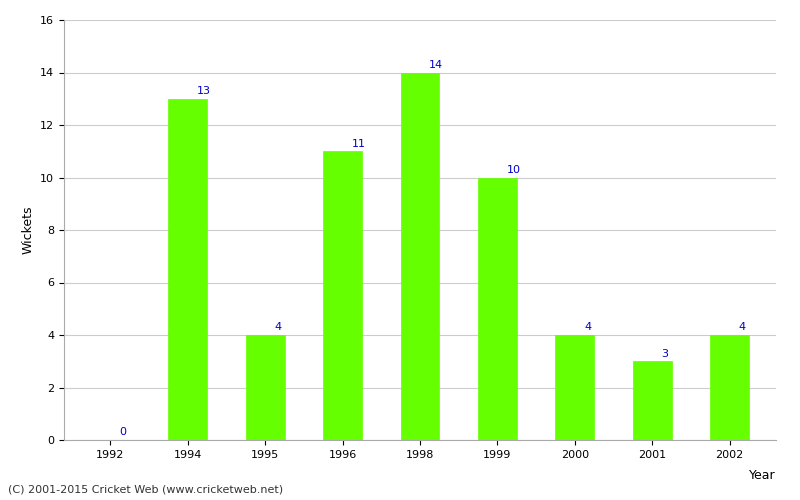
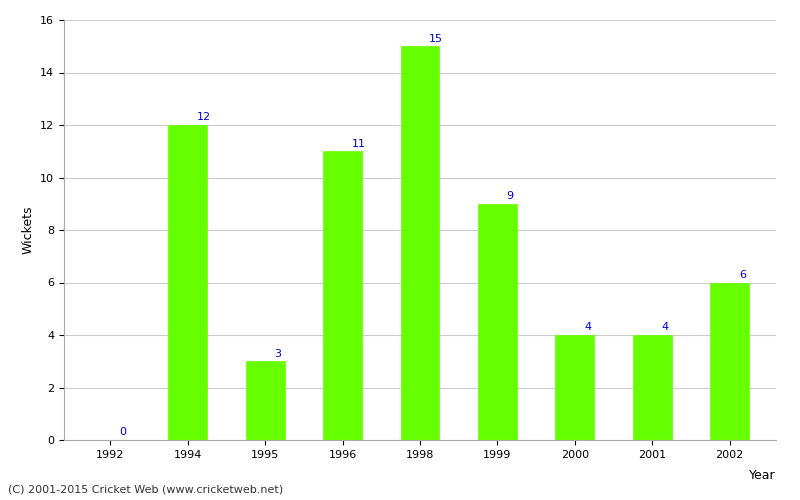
1994: 13 -> 12
1995: 4 -> 3
1998: 14 -> 15
1999: 10 -> 9
2001: 3 -> 4
2002: 4 -> 6
